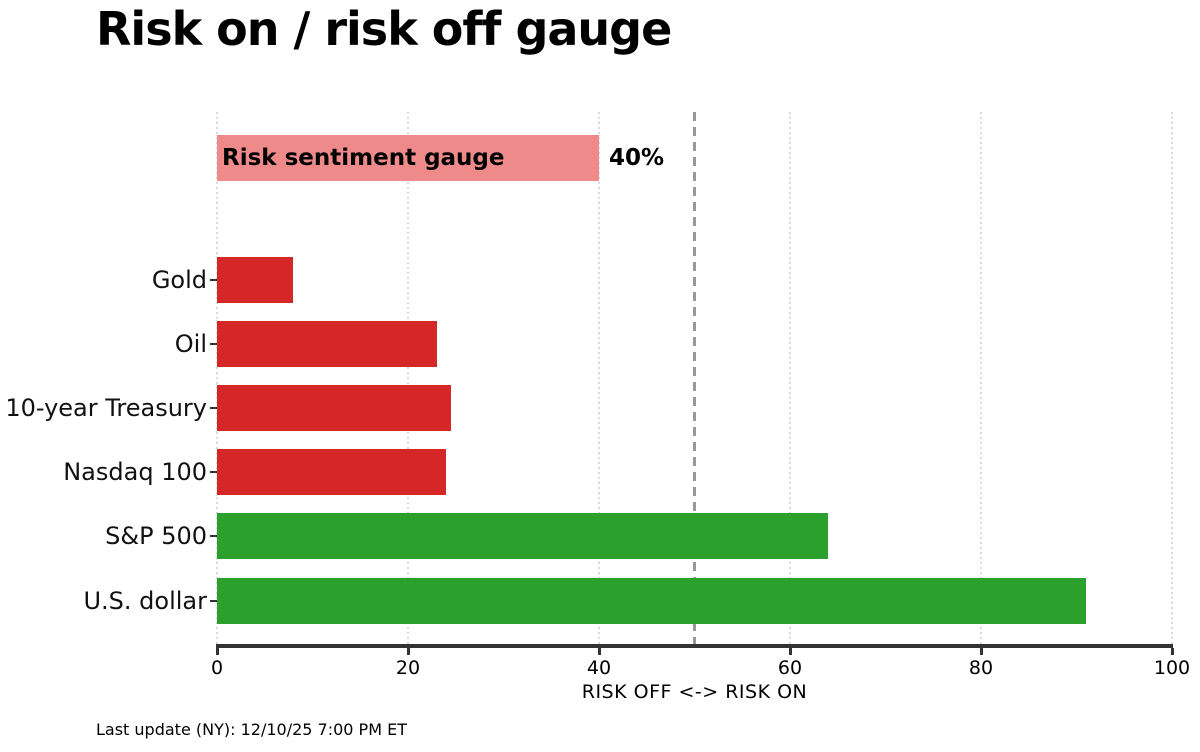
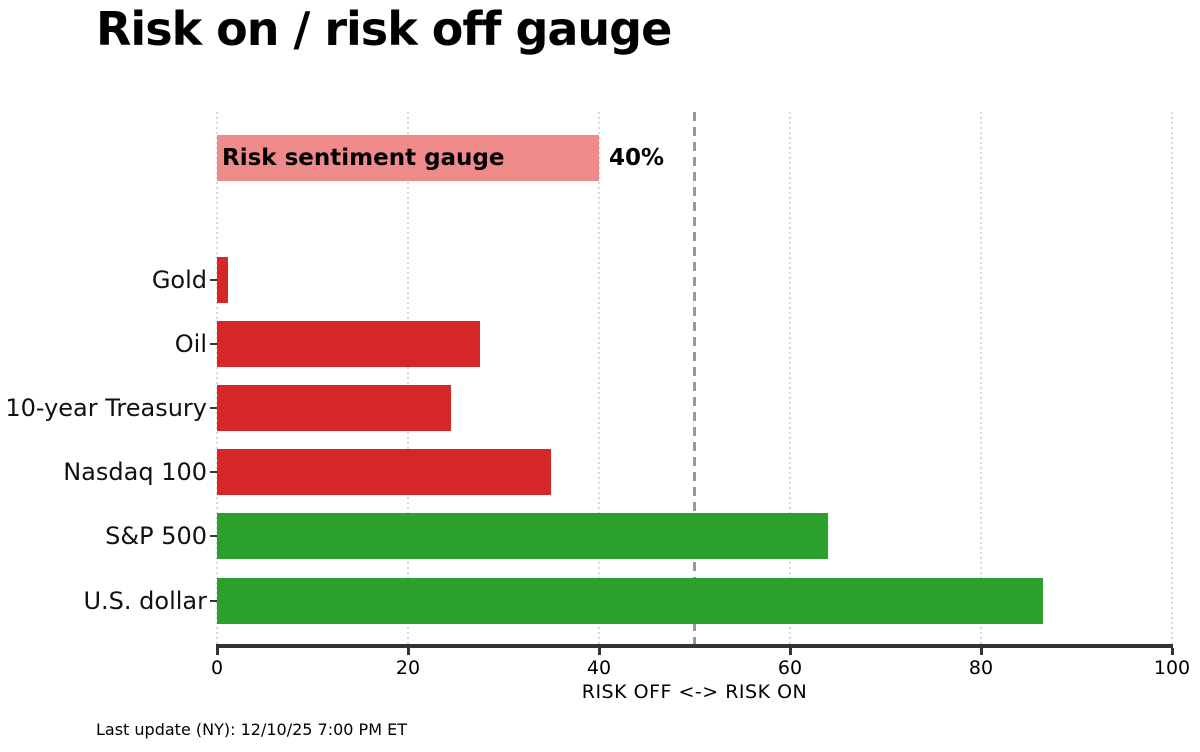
Gold: 8 -> 1
Oil: 23 -> 28
Nasdaq 100: 24 -> 35
U.S. dollar: 91 -> 86
